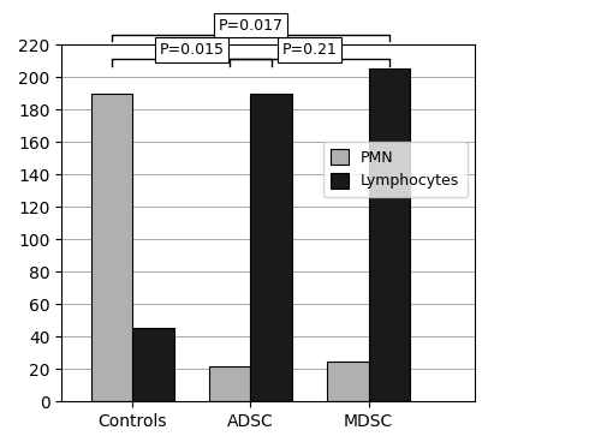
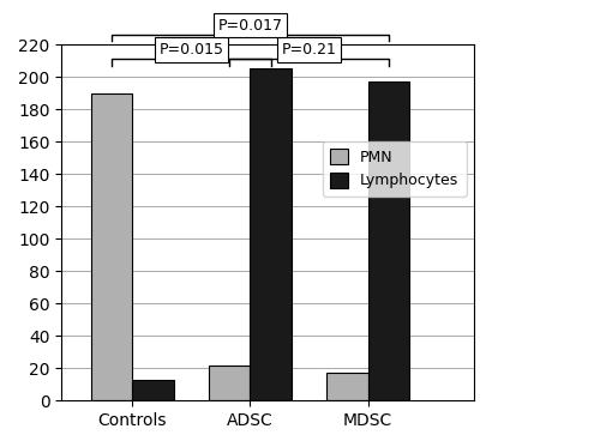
Lymphocytes/Controls: 45 -> 13
Lymphocytes/ADSC: 190 -> 205
PMN/MDSC: 25 -> 17
Lymphocytes/MDSC: 205 -> 197
